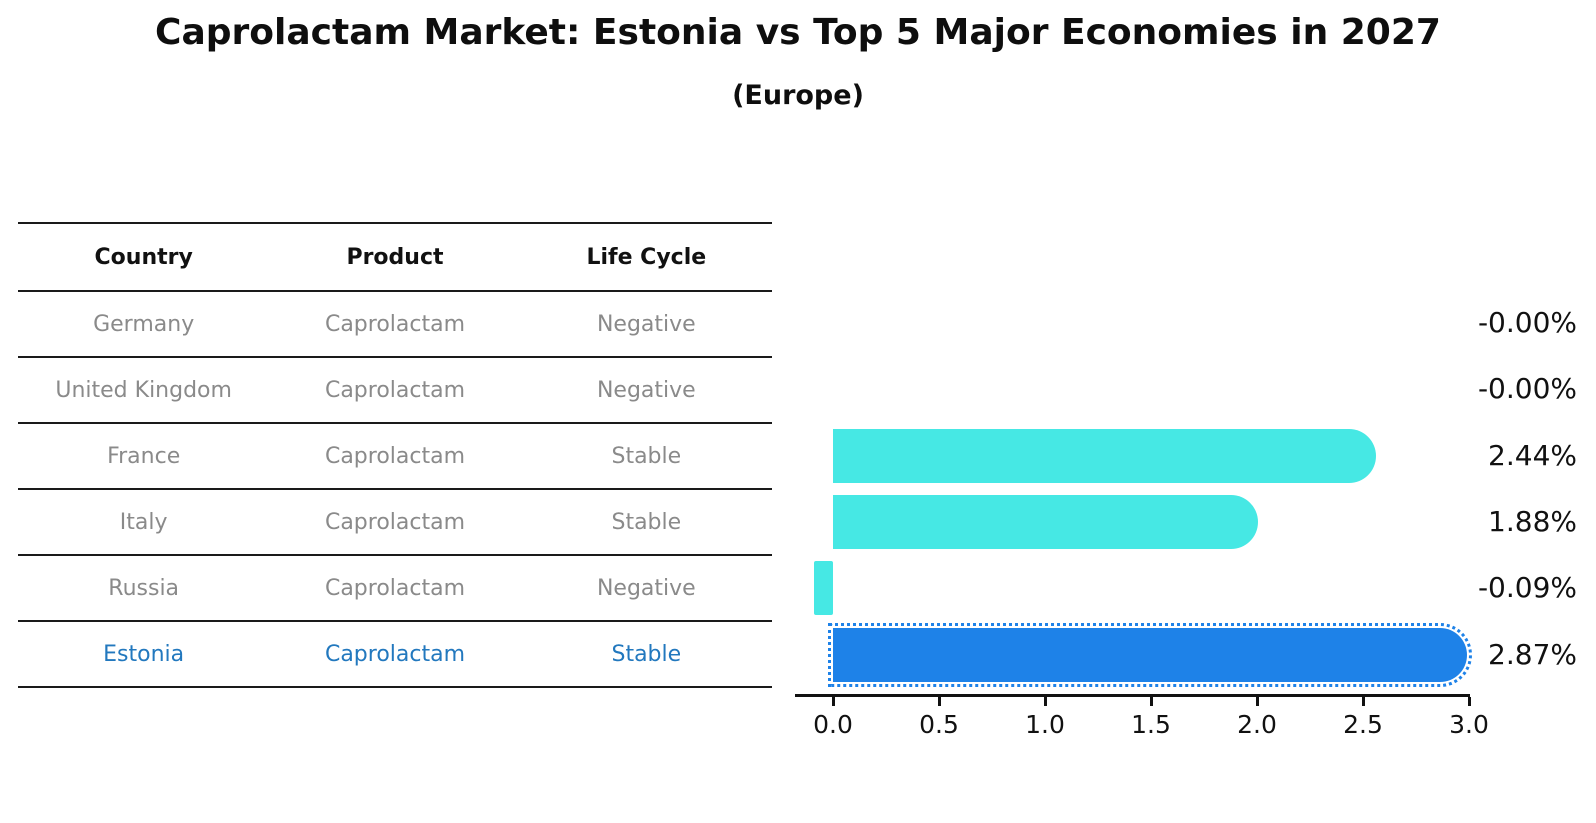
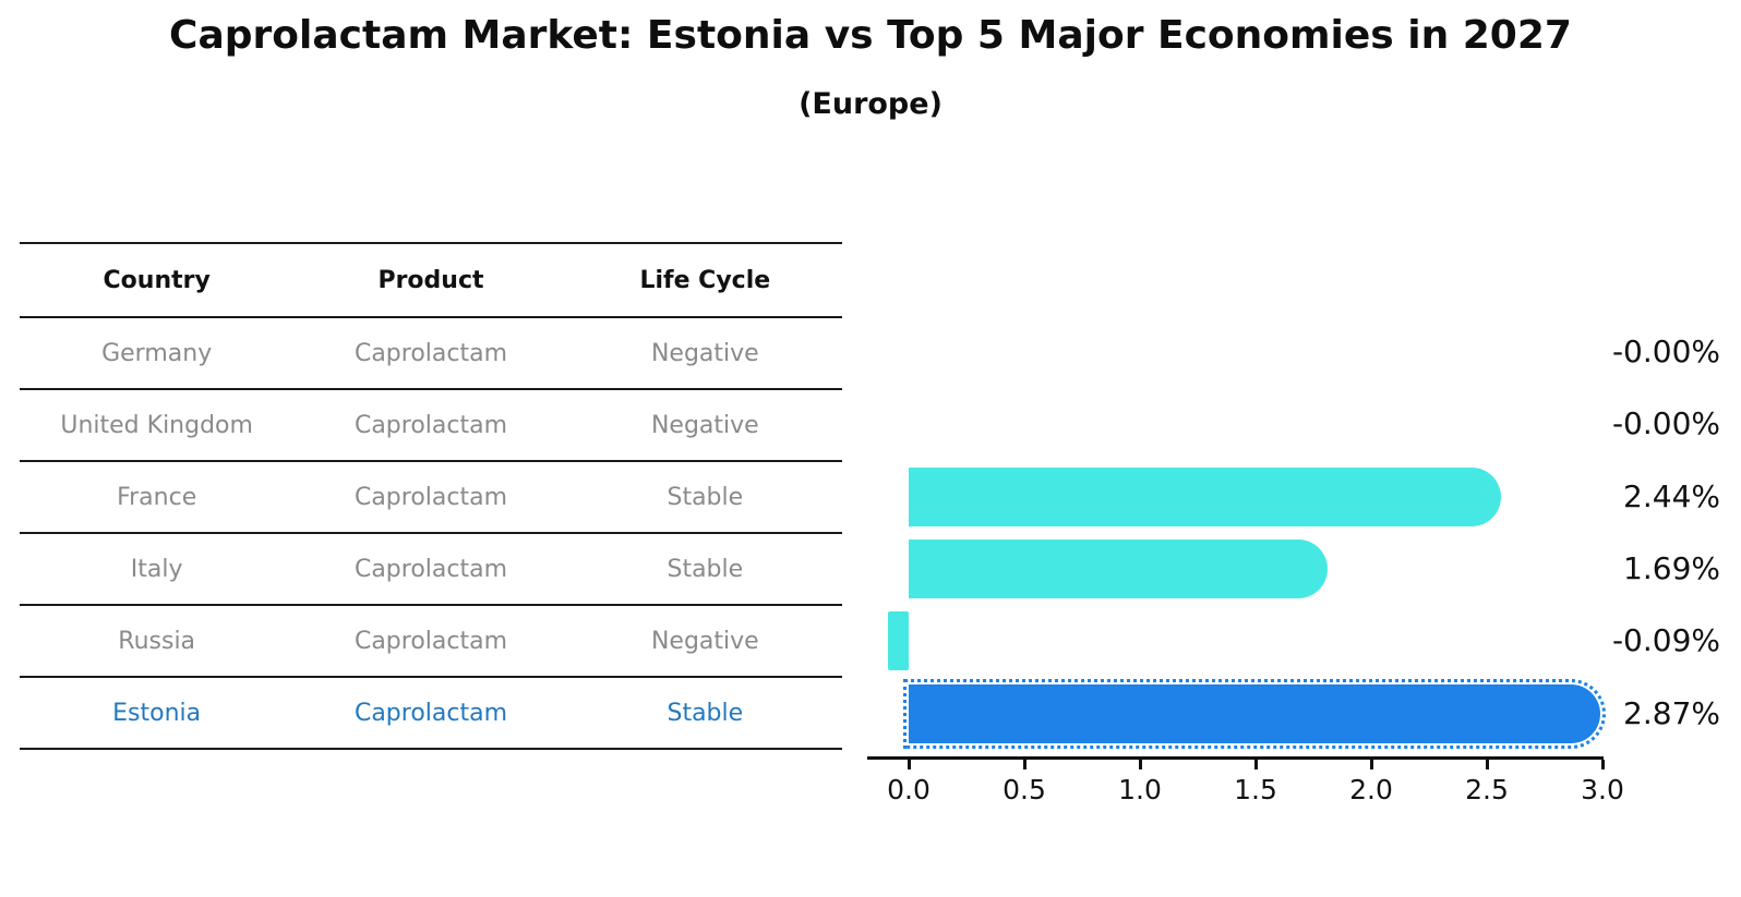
Italy: 1.88% -> 1.69%
